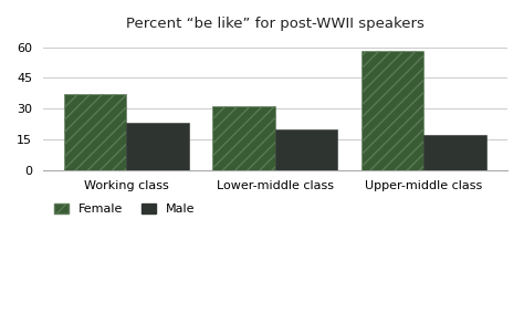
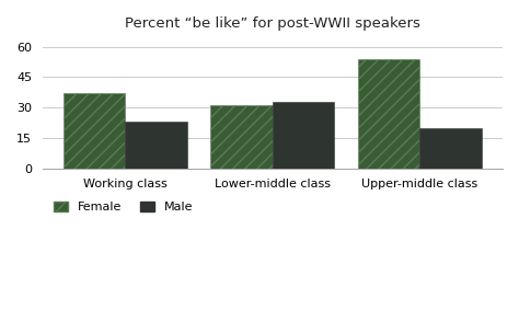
Male/Lower-middle class: 20 -> 33
Female/Upper-middle class: 58 -> 54
Male/Upper-middle class: 17 -> 20
